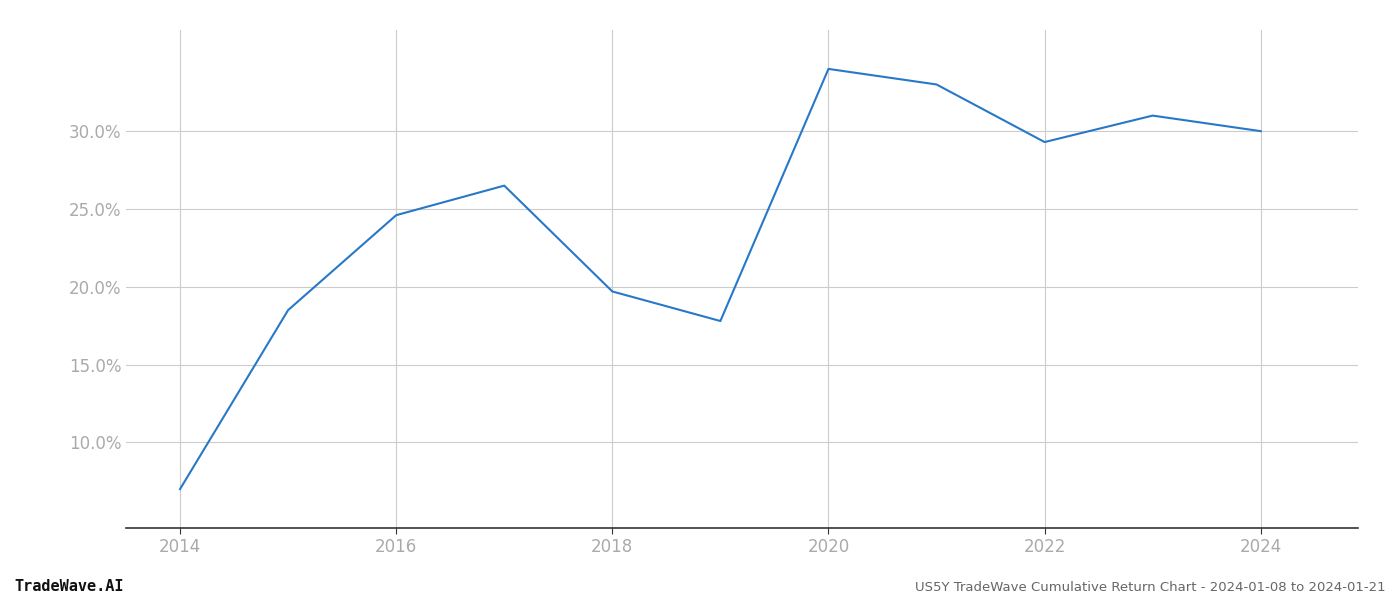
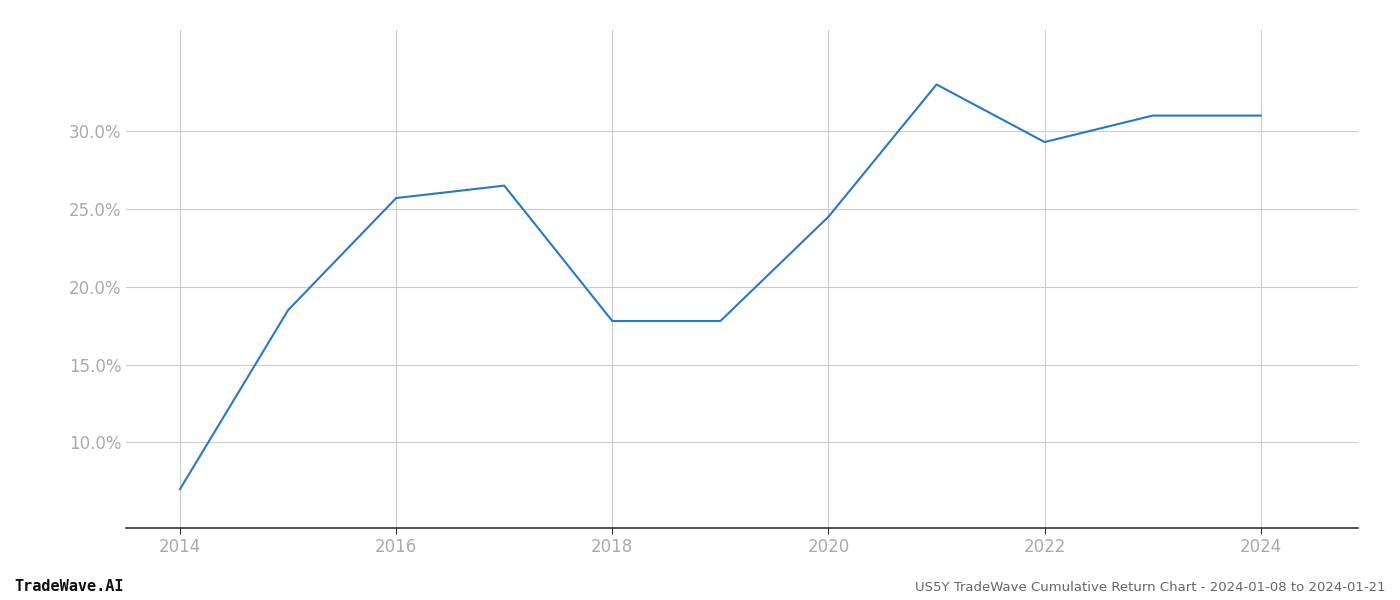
2016: 24.6% -> 25.7%
2018: 19.7% -> 17.8%
2020: 34.0% -> 24.5%
2024: 30.0% -> 31.0%
